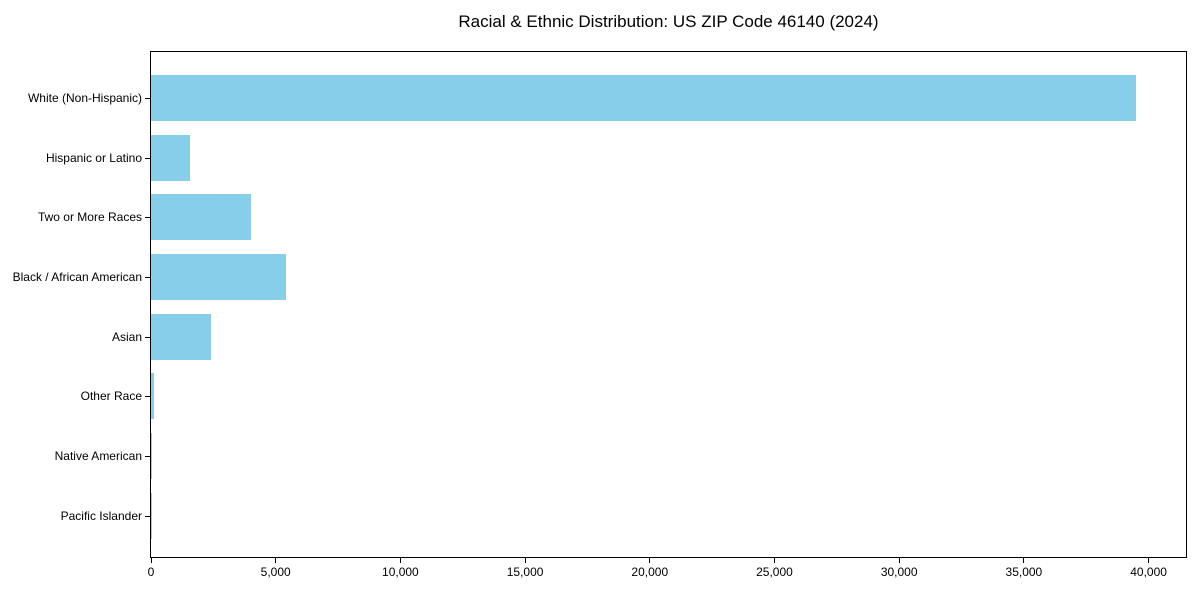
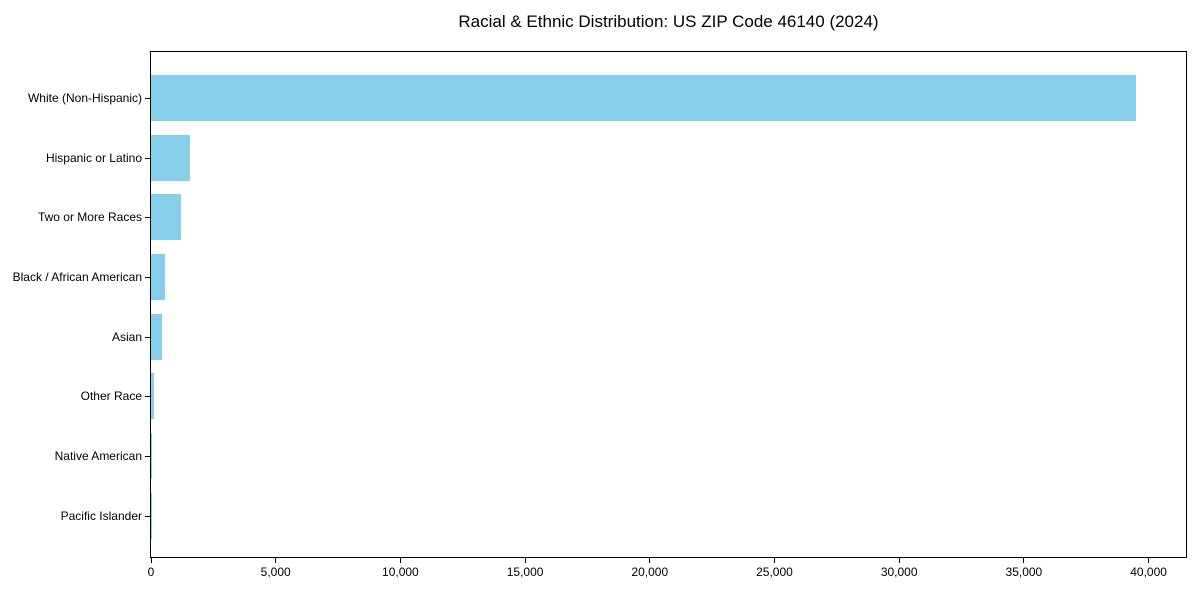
Two or More Races: 4000 -> 1200
Black / African American: 5400 -> 600
Asian: 2400 -> 400
